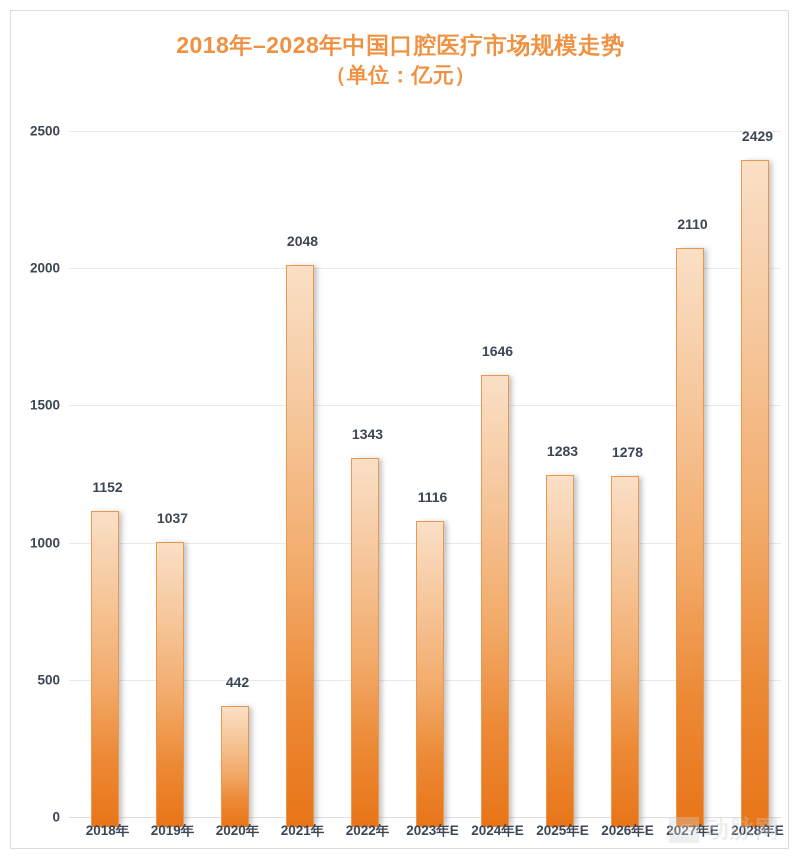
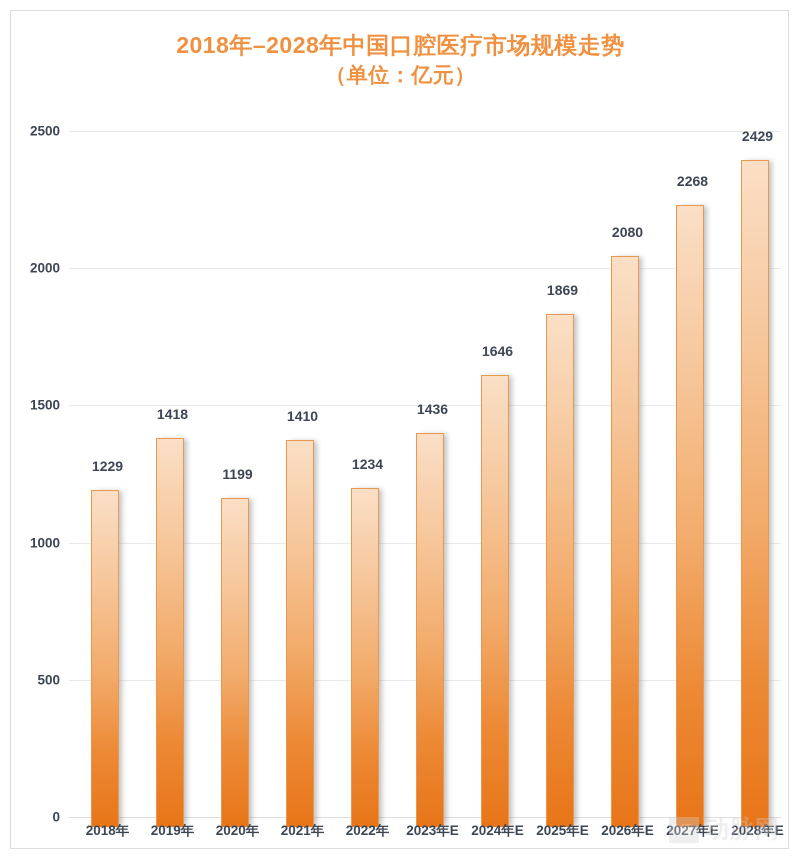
2018年: 1152 -> 1229
2019年: 1037 -> 1418
2020年: 442 -> 1199
2021年: 2048 -> 1410
2022年: 1343 -> 1234
2023年E: 1116 -> 1436
2025年E: 1283 -> 1869
2026年E: 1278 -> 2080
2027年E: 2110 -> 2268
